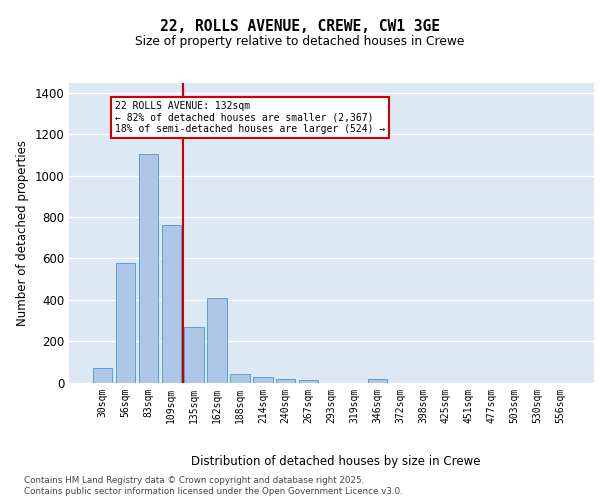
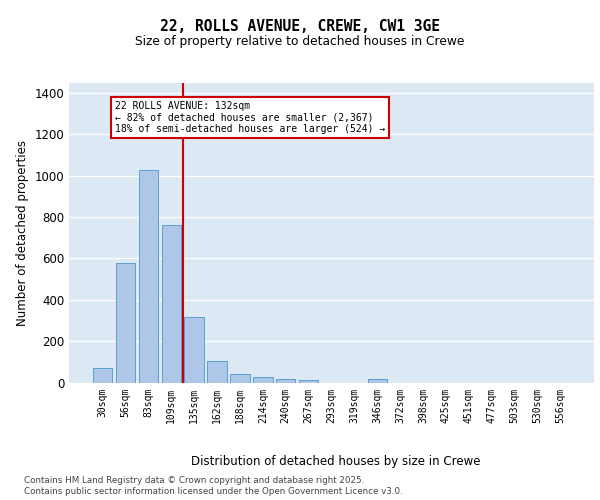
83sqm: 1105 -> 1025
135sqm: 270 -> 315
162sqm: 410 -> 105
